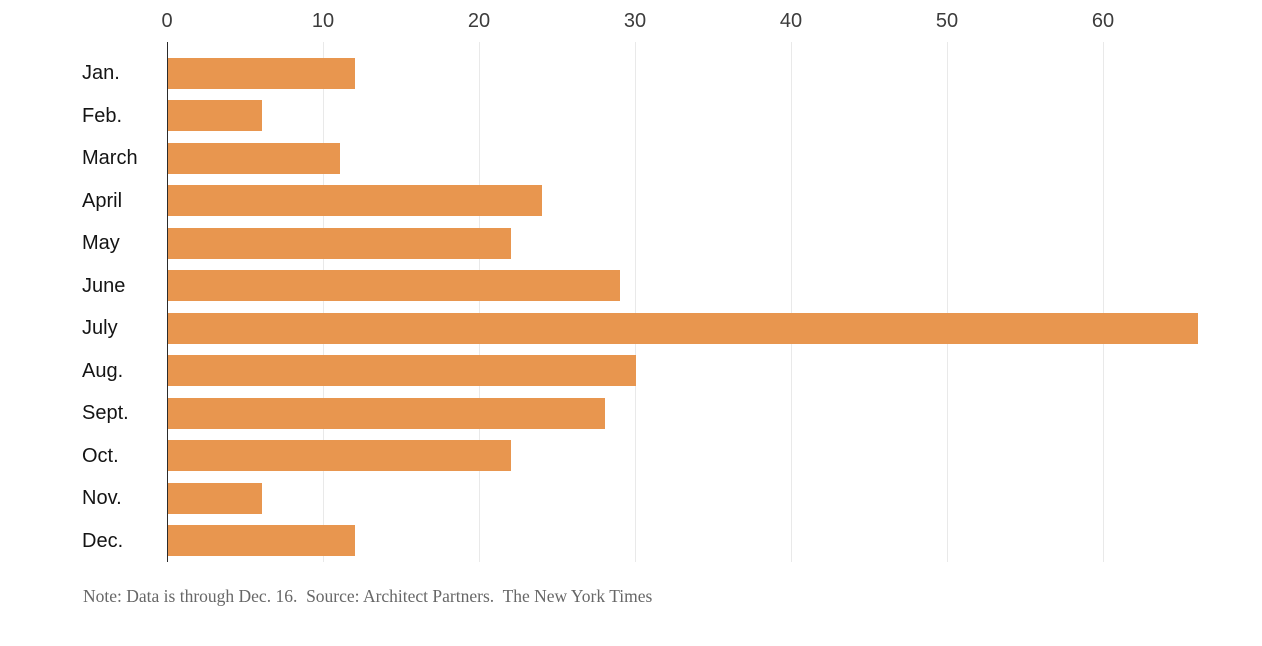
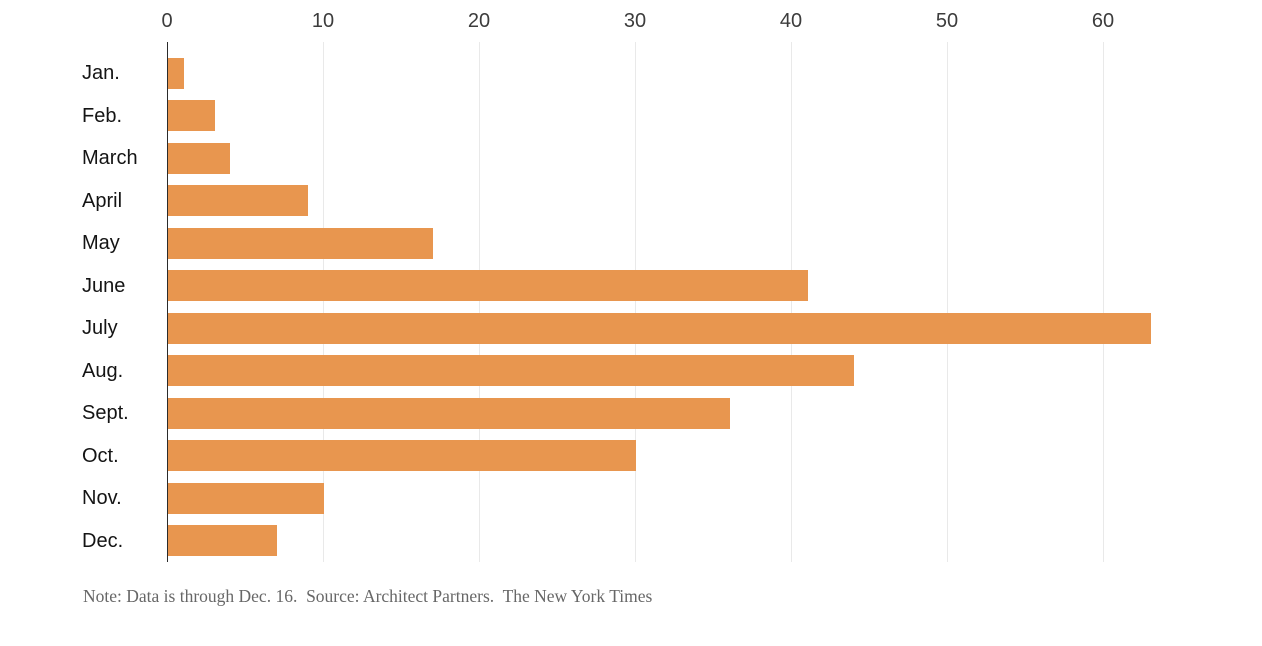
Jan.: 12 -> 1
Feb.: 6 -> 3
March: 11 -> 4
April: 24 -> 9
May: 22 -> 17
June: 29 -> 41
July: 66 -> 63
Aug.: 30 -> 44
Sept.: 28 -> 36
Oct.: 22 -> 30
Nov.: 6 -> 10
Dec.: 12 -> 7
